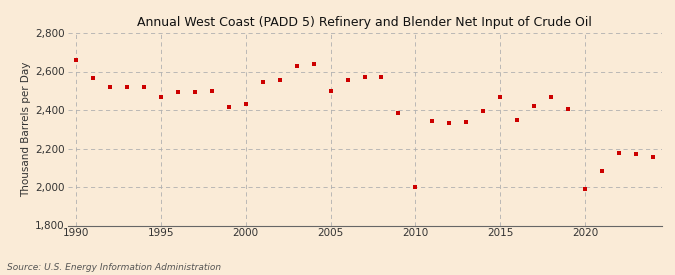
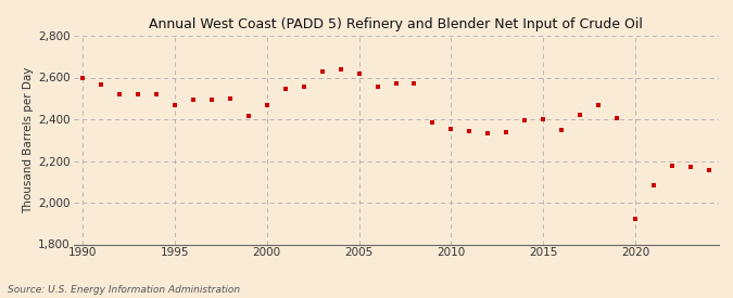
1990: 2,660 -> 2,600
2000: 2,430 -> 2,470
2005: 2,500 -> 2,620
2010: 2,000 -> 2,360
2015: 2,470 -> 2,400
2020: 1,990 -> 1,920
